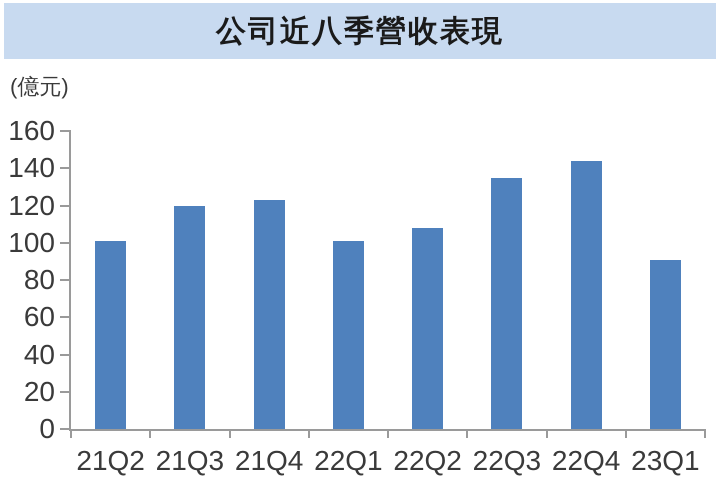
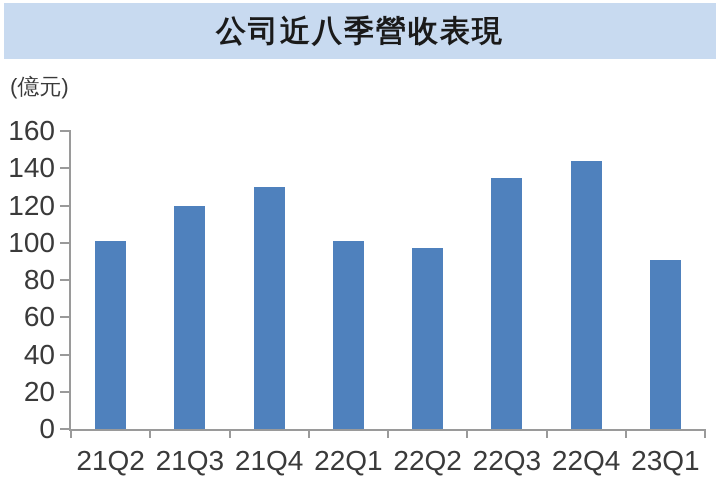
21Q4: 123 -> 130
22Q2: 108 -> 97
